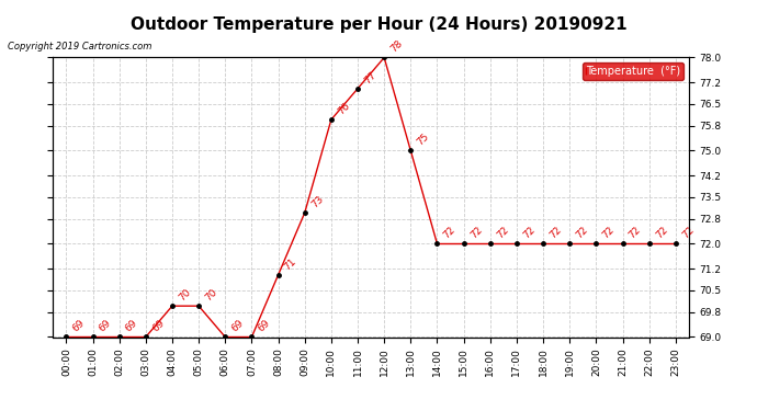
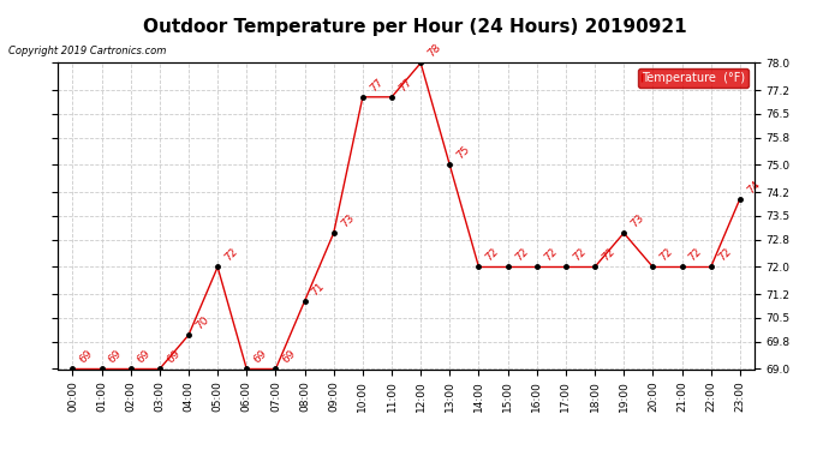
05:00: 70 -> 72
10:00: 76 -> 77
19:00: 72 -> 73
23:00: 72 -> 74
